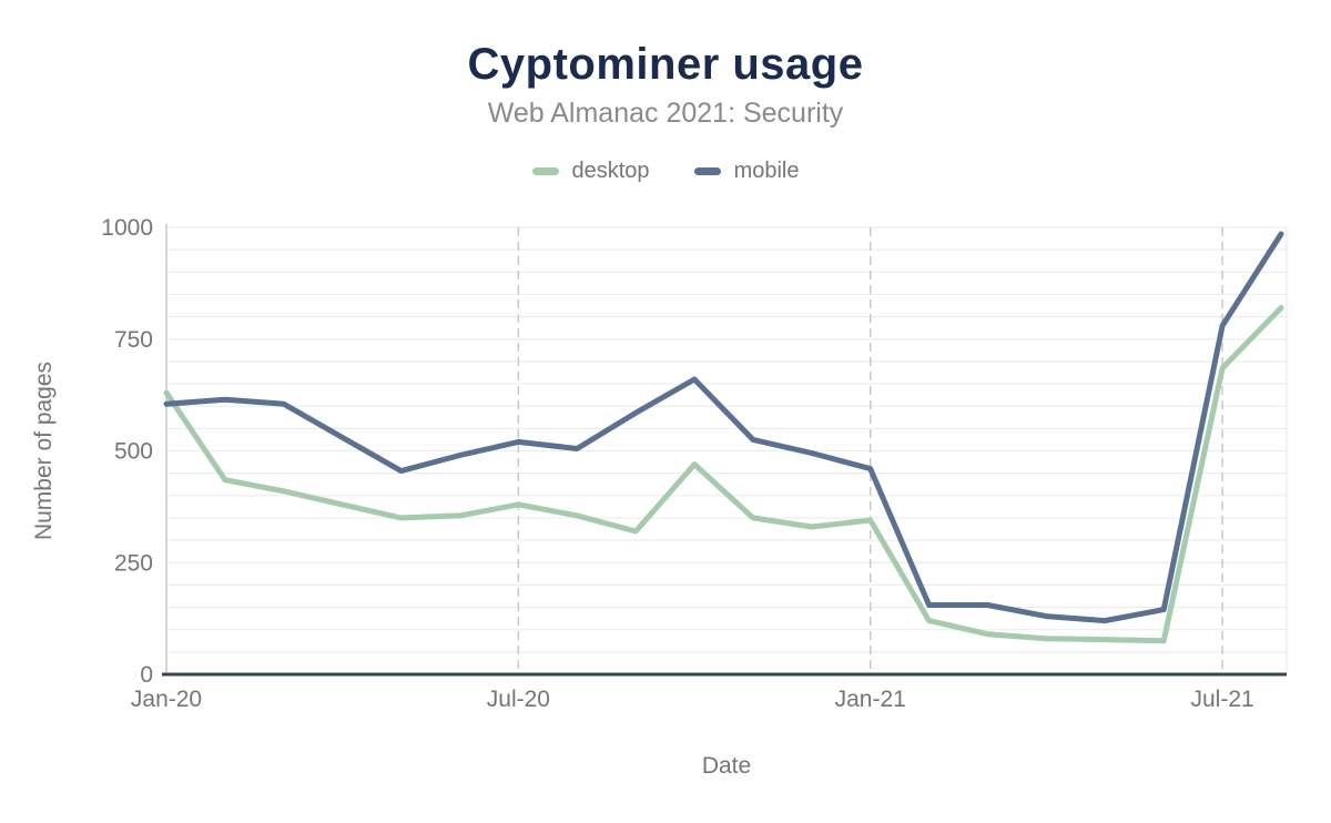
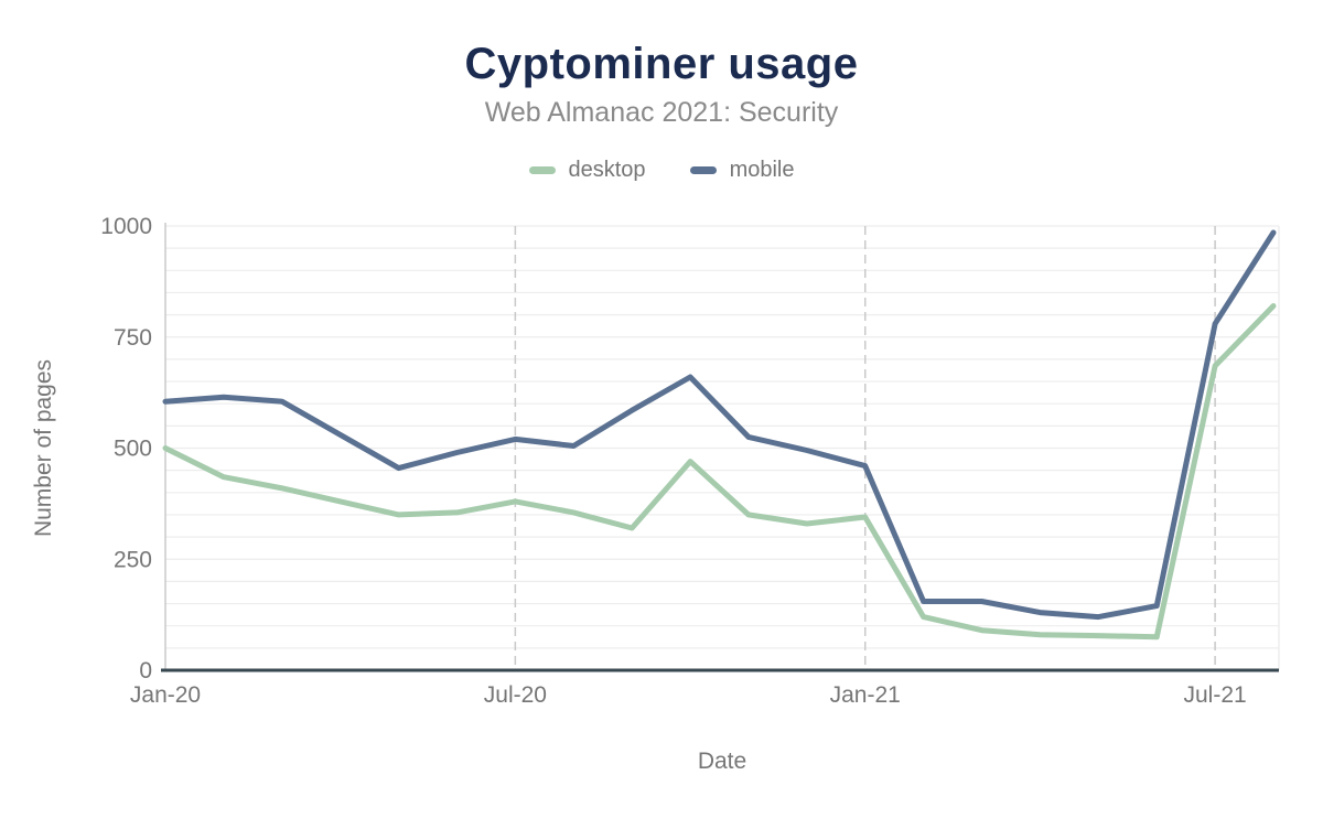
desktop/Jan-20: 630 -> 500
